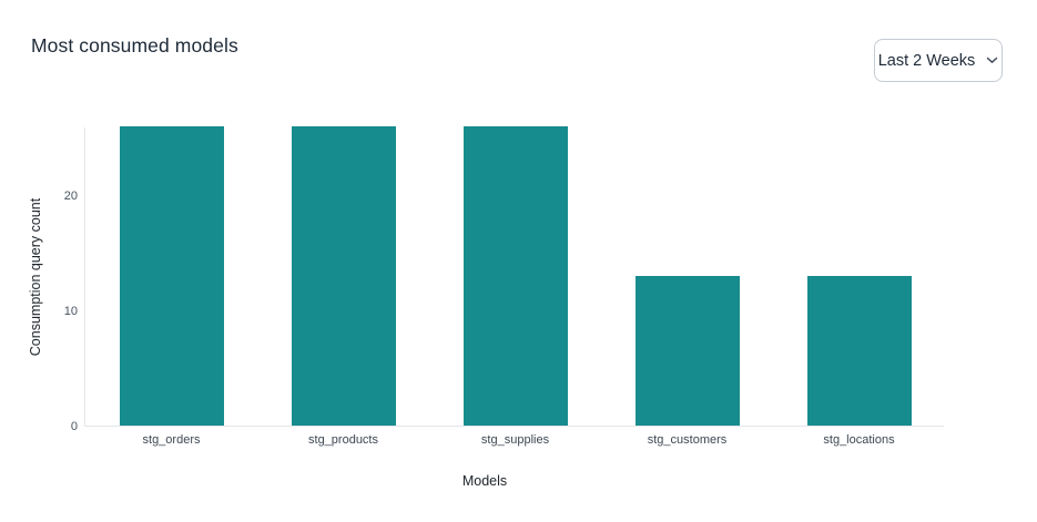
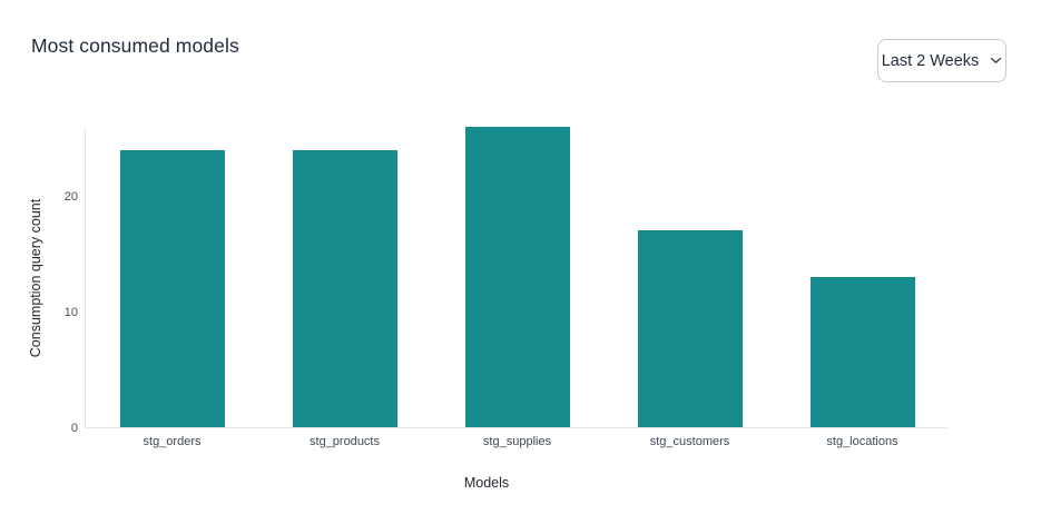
stg_orders: 26 -> 24
stg_products: 26 -> 24
stg_customers: 13 -> 17
